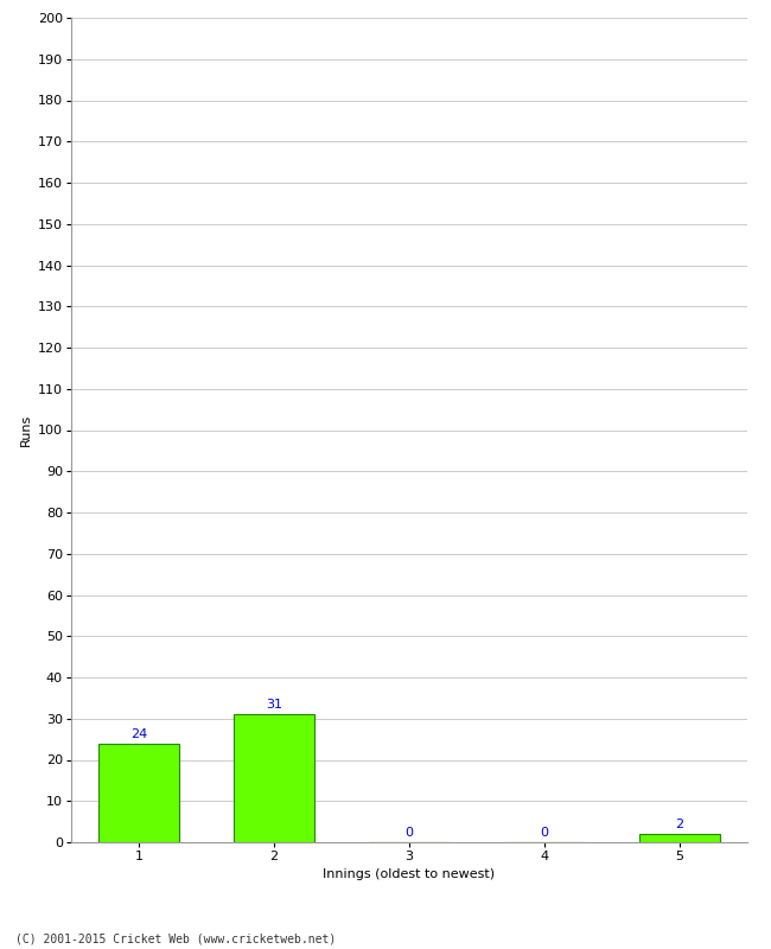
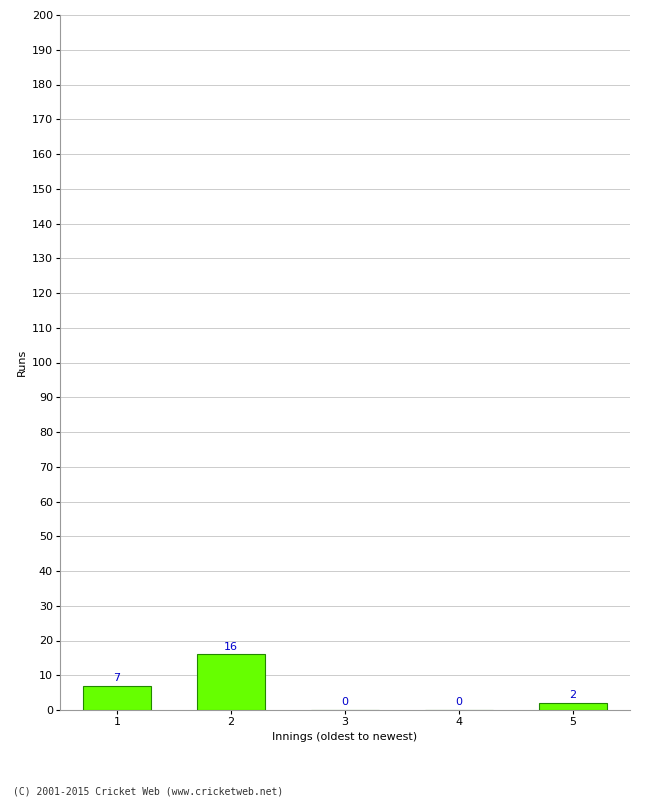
1: 24 -> 7
2: 31 -> 16
